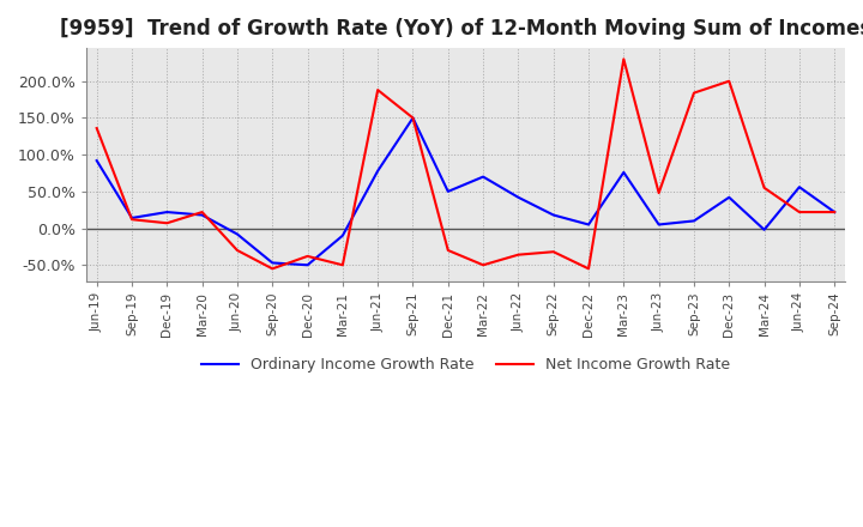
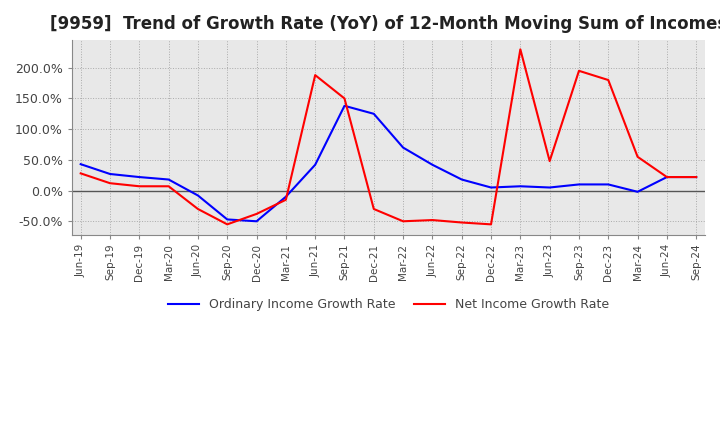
Ordinary Income Growth Rate/Jun-19: 92% -> 43%
Net Income Growth Rate/Jun-19: 136% -> 28%
Ordinary Income Growth Rate/Sep-19: 14% -> 27%
Net Income Growth Rate/Mar-20: 22% -> 7%
Net Income Growth Rate/Mar-21: -50% -> -15%
Ordinary Income Growth Rate/Jun-21: 78% -> 42%
Ordinary Income Growth Rate/Sep-21: 150% -> 138%
Ordinary Income Growth Rate/Dec-21: 50% -> 125%
Net Income Growth Rate/Jun-22: -36% -> -48%
Net Income Growth Rate/Sep-22: -32% -> -52%
Ordinary Income Growth Rate/Mar-23: 76% -> 7%
Net Income Growth Rate/Sep-23: 184% -> 195%
Ordinary Income Growth Rate/Dec-23: 42% -> 10%
Net Income Growth Rate/Dec-23: 200% -> 180%
Ordinary Income Growth Rate/Jun-24: 56% -> 22%
